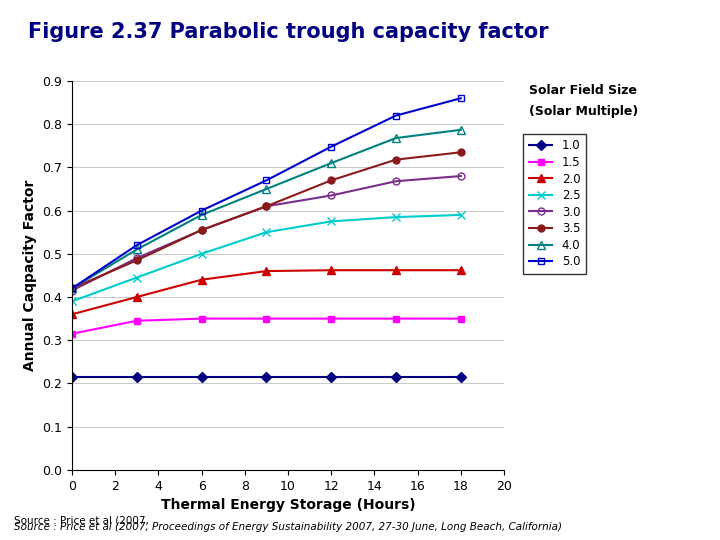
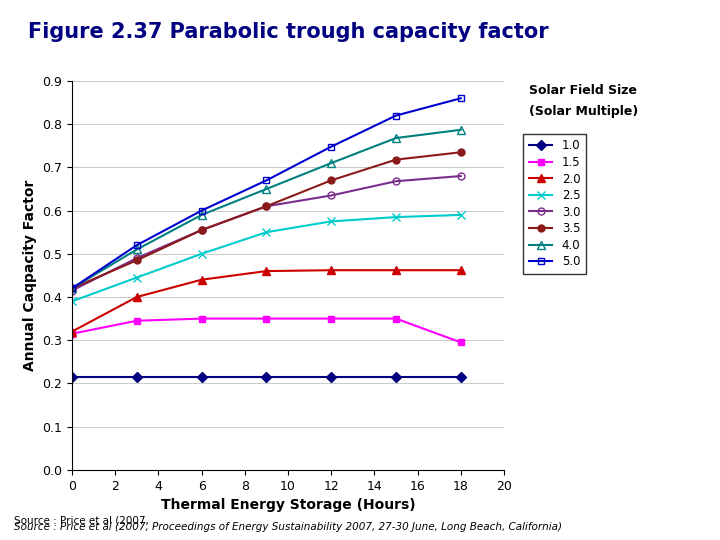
2.0/0: 0.360 -> 0.320
1.5/18: 0.350 -> 0.295
